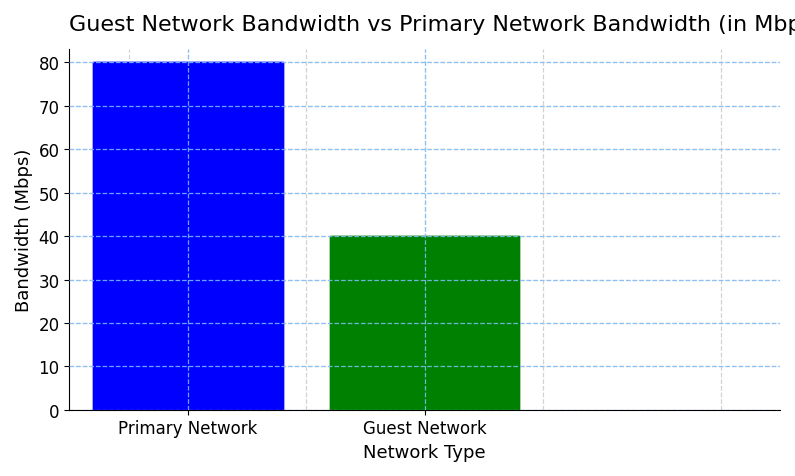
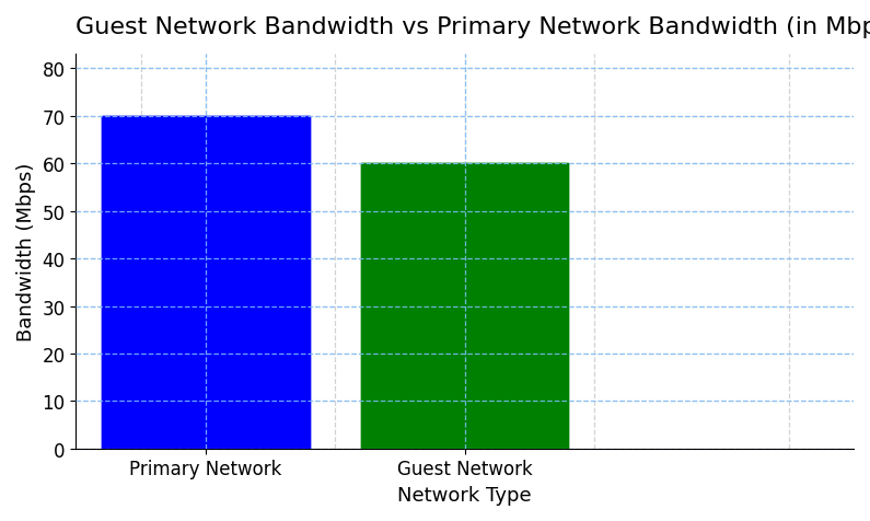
Primary Network: 80 -> 70
Guest Network: 40 -> 60
